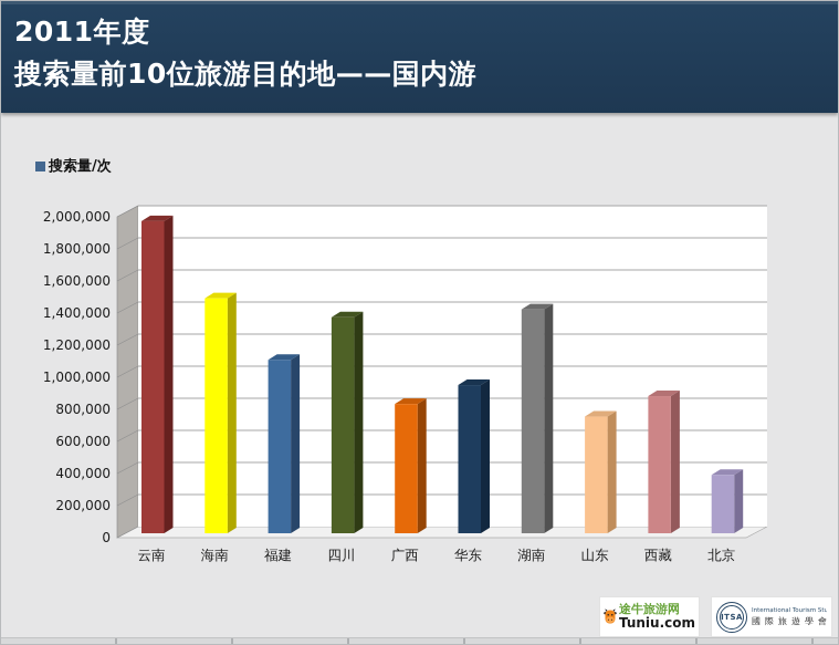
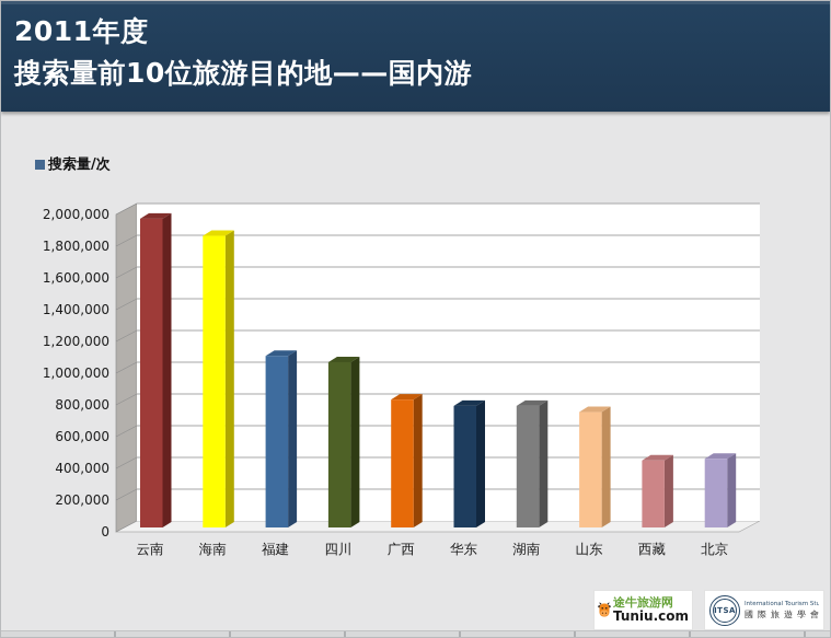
海南: 1490000 -> 1870000
四川: 1370000 -> 1060000
华东: 940000 -> 780000
湖南: 1420000 -> 780000
西藏: 870000 -> 430000
北京: 370000 -> 440000
